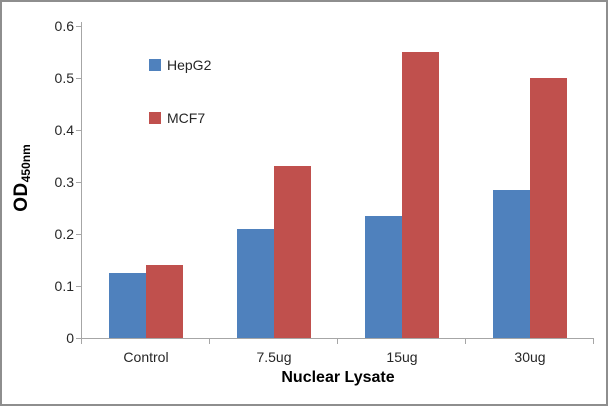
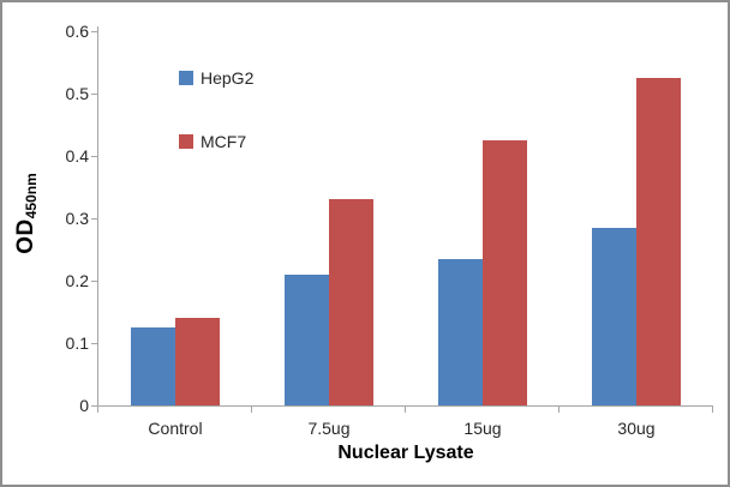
MCF7/15ug: 0.55 -> 0.42
MCF7/30ug: 0.50 -> 0.53
